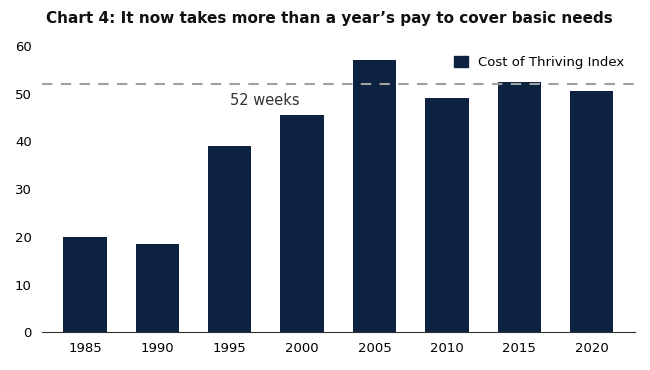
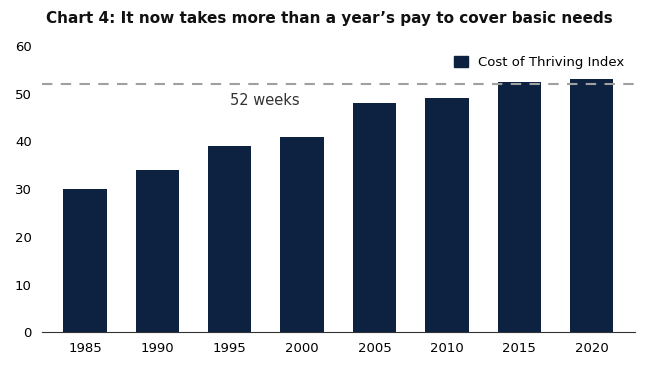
1985: 20.0 -> 30.0
1990: 18.5 -> 34.0
2000: 45.5 -> 41.0
2005: 57.0 -> 48.0
2020: 50.5 -> 53.0
